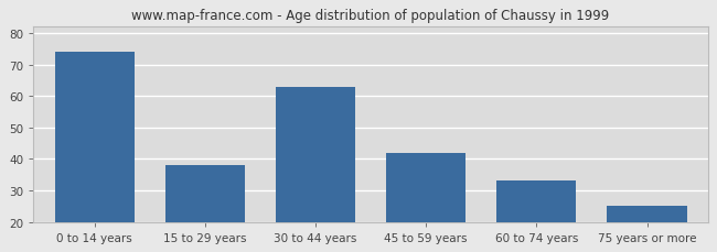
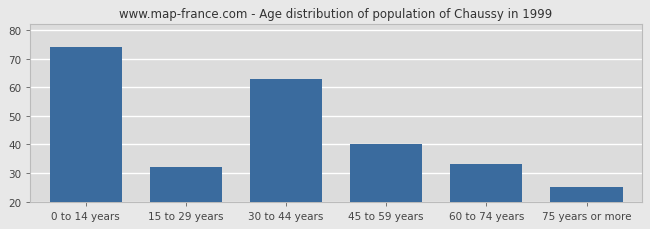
15 to 29 years: 38 -> 32
45 to 59 years: 42 -> 40
